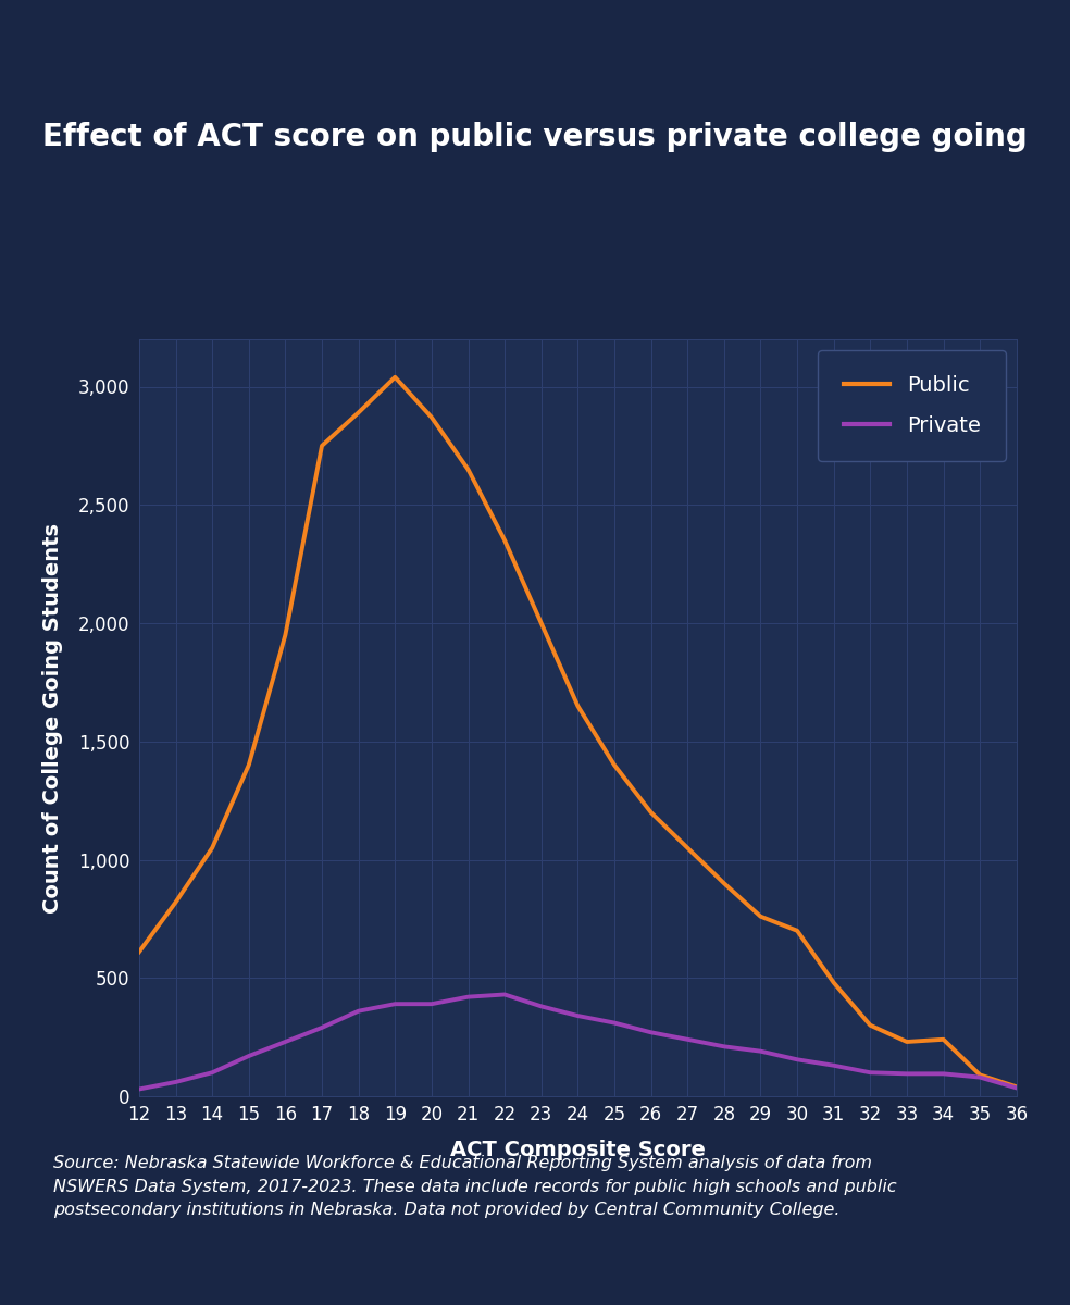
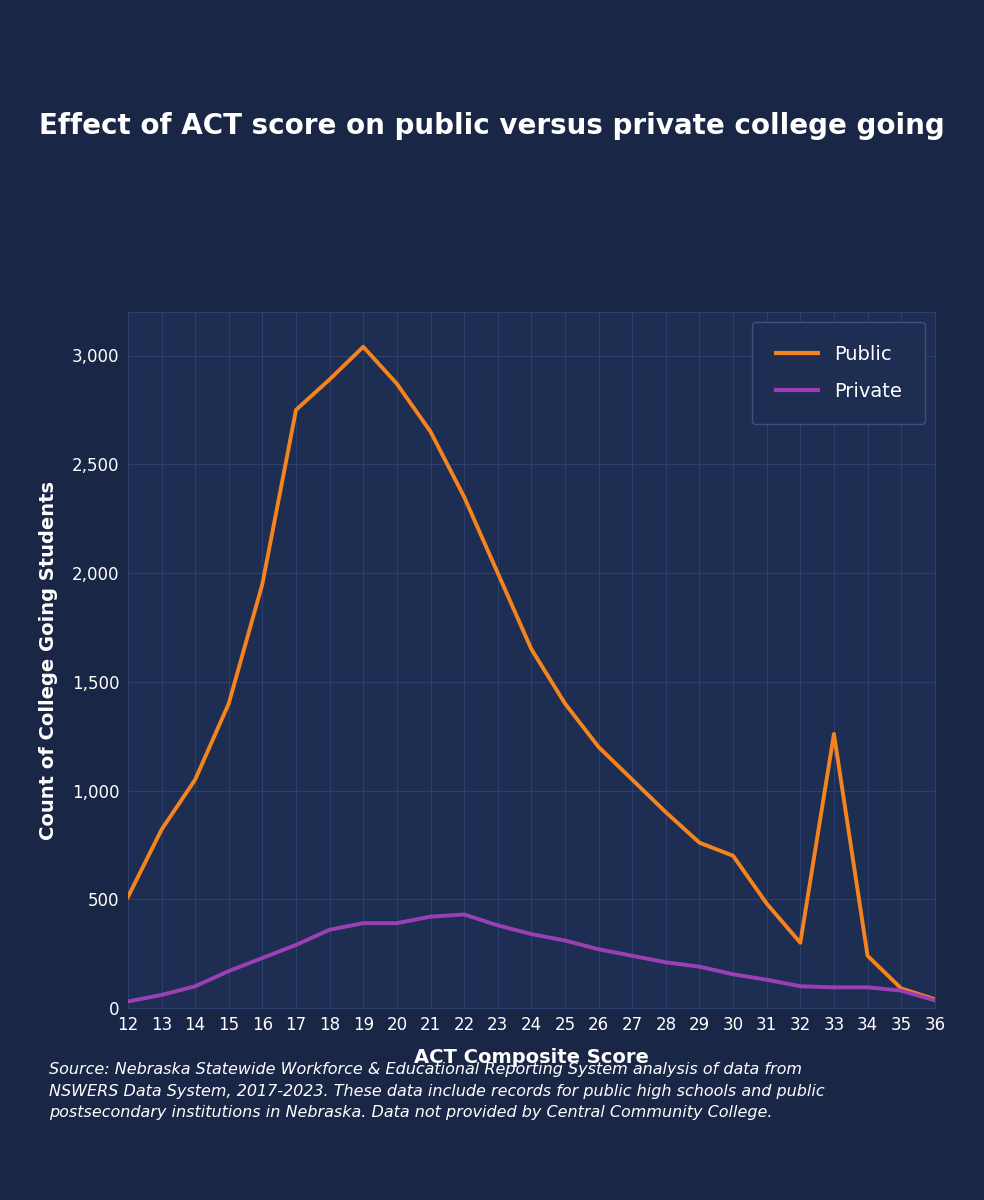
Public/12: 610 -> 510
Public/33: 230 -> 1,260
